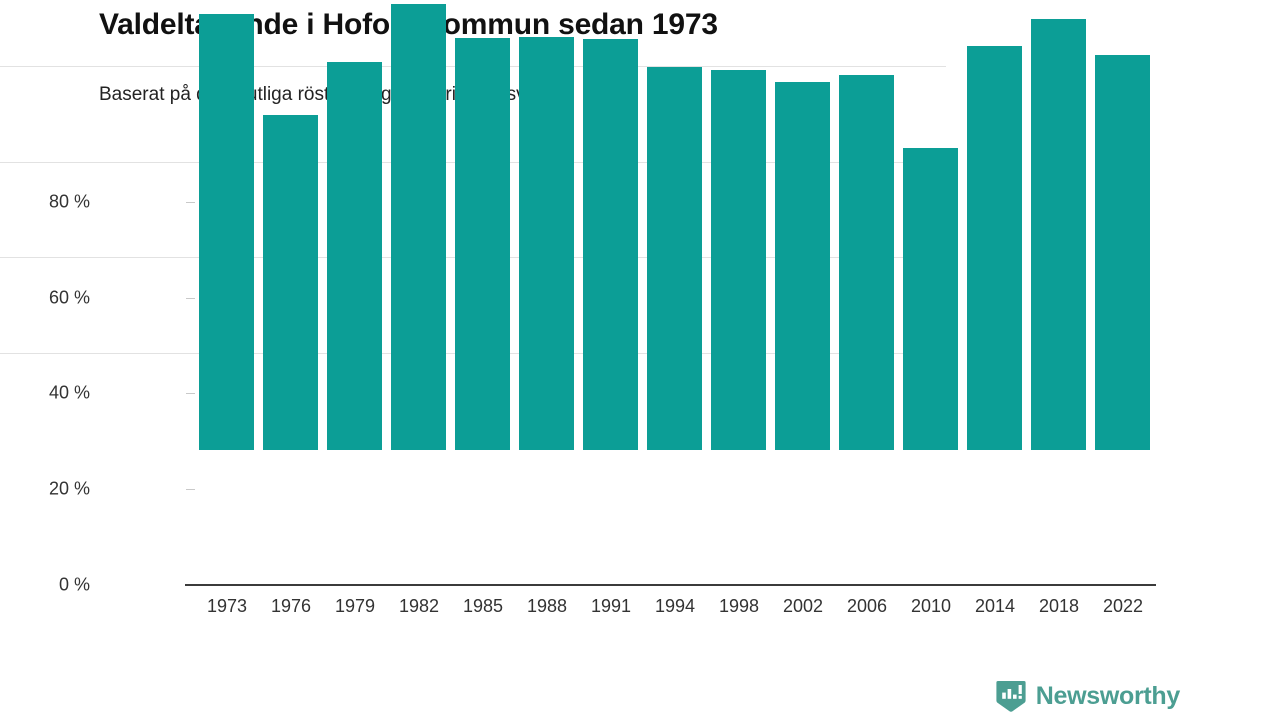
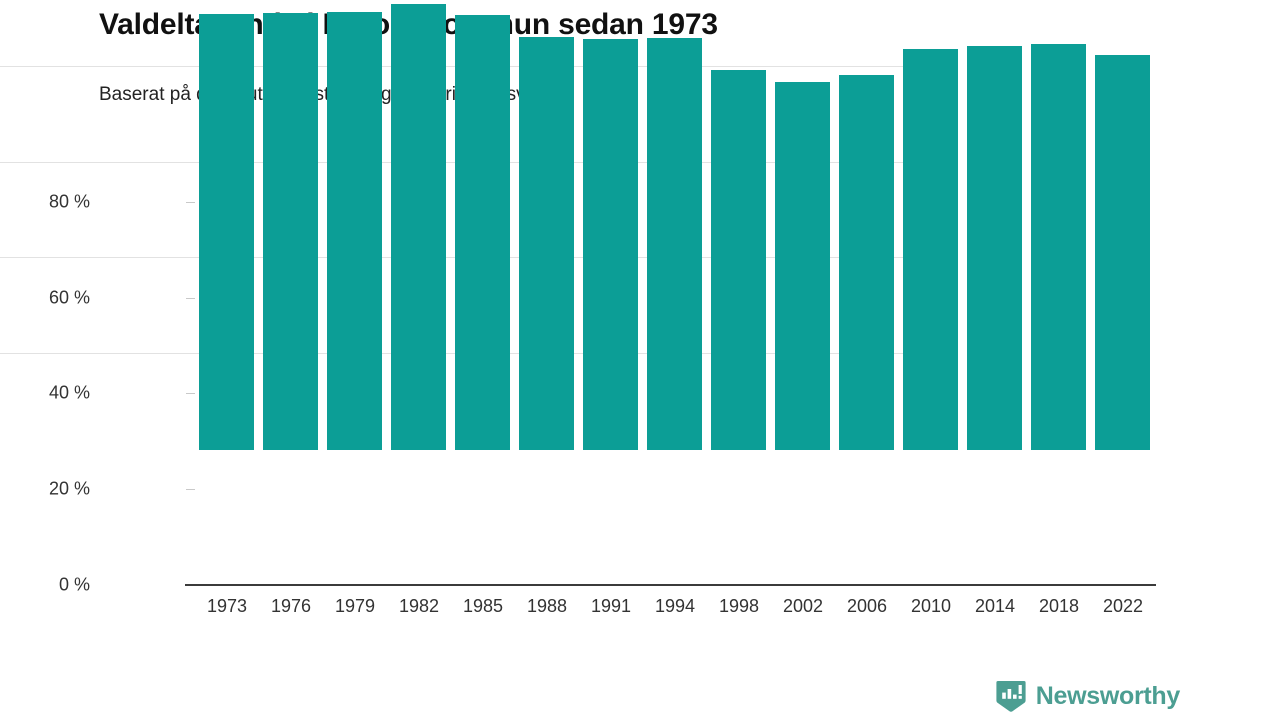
1976: 70% -> 91%
1979: 81% -> 91%
1985: 86% -> 91%
1994: 80% -> 86%
2010: 63% -> 84%
2018: 90% -> 85%
